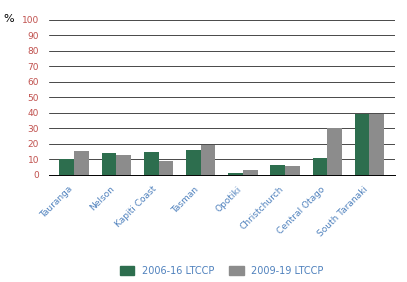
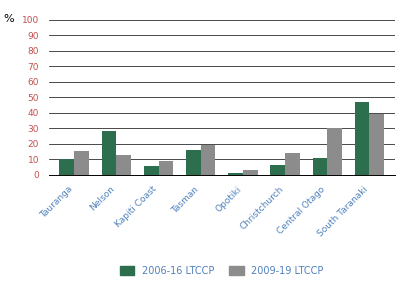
2006-16 LTCCP/Nelson: 14 -> 28
2006-16 LTCCP/Kapiti Coast: 15 -> 6
2009-19 LTCCP/Christchurch: 6 -> 14
2006-16 LTCCP/South Taranaki: 39 -> 47
